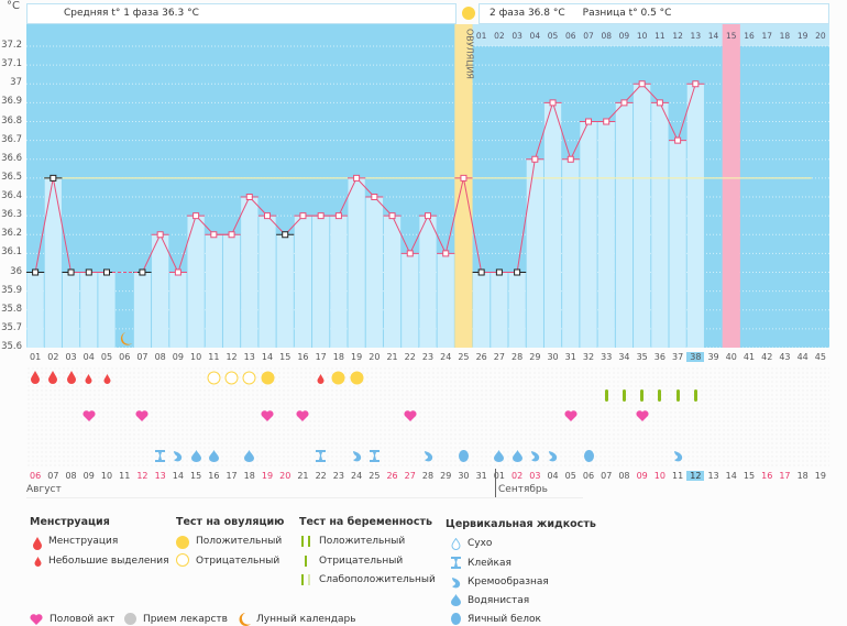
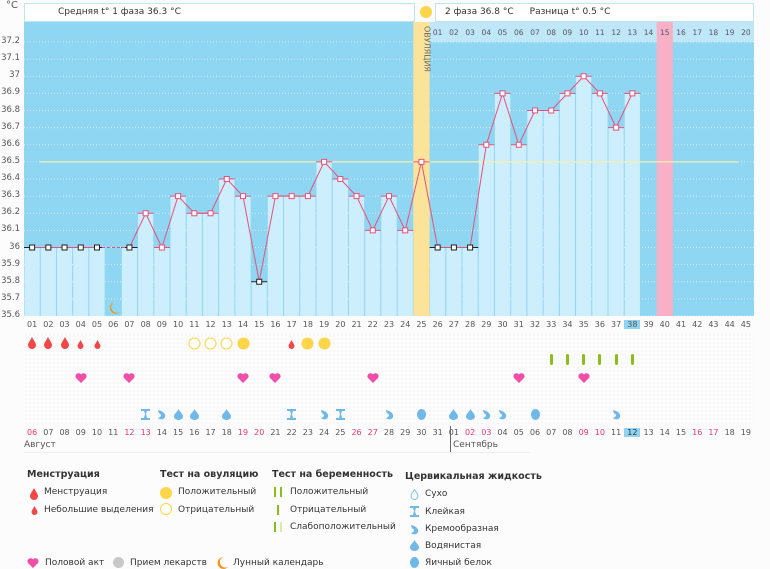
02: 36.5 -> 36.0
15: 36.2 -> 35.8
38: 37.0 -> 36.9
